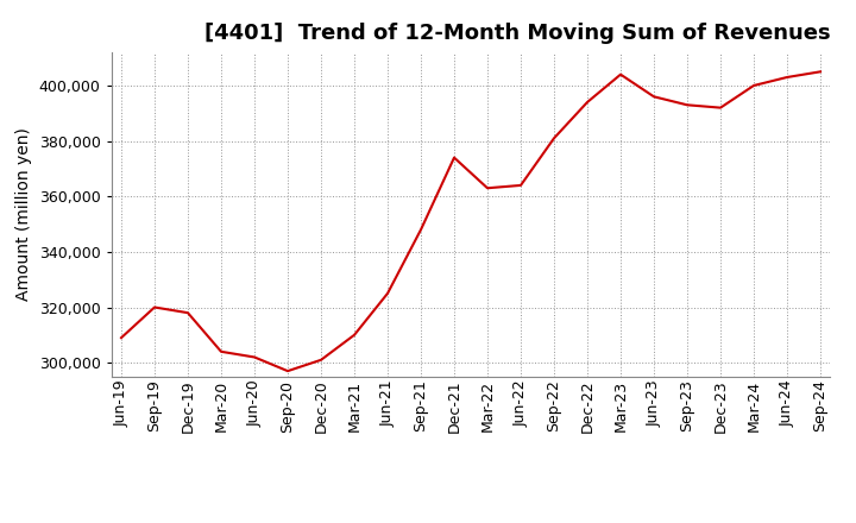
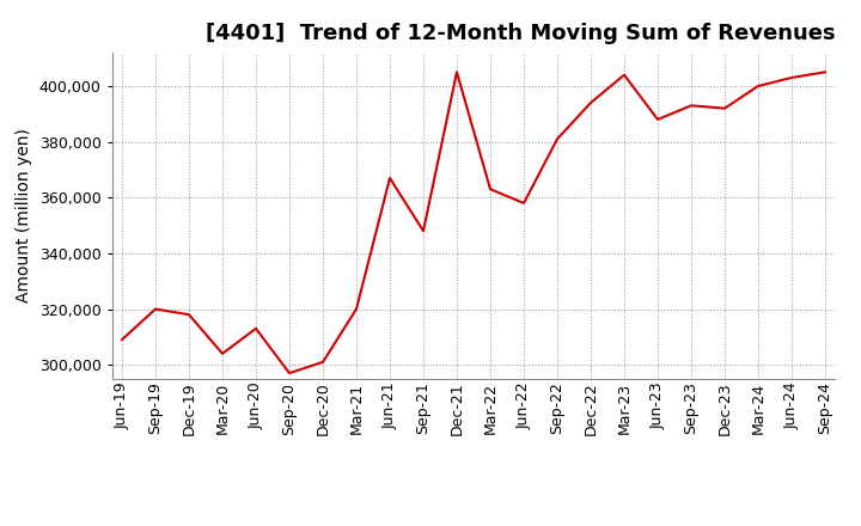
Jun-20: 302,000 -> 313,000
Mar-21: 310,000 -> 320,000
Jun-21: 325,000 -> 367,000
Dec-21: 374,000 -> 405,000
Jun-22: 364,000 -> 358,000
Jun-23: 396,000 -> 388,000
